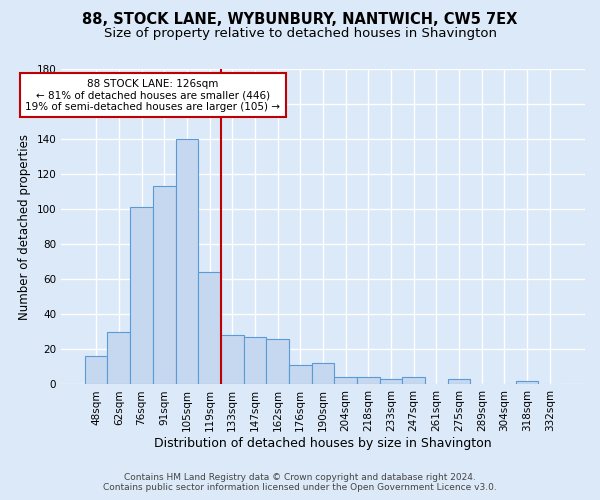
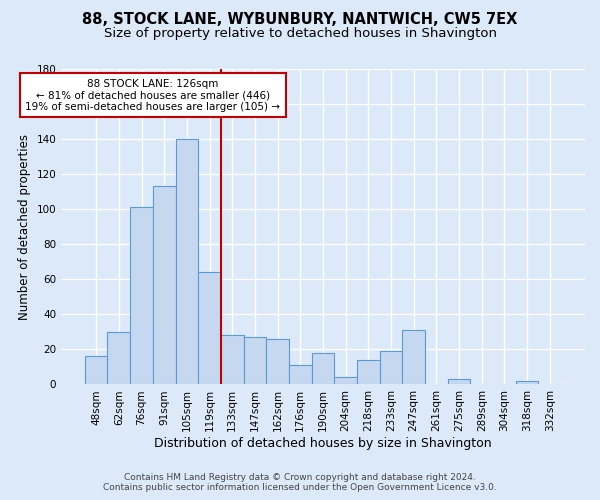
190sqm: 12 -> 18
218sqm: 4 -> 14
233sqm: 3 -> 19
247sqm: 4 -> 31
